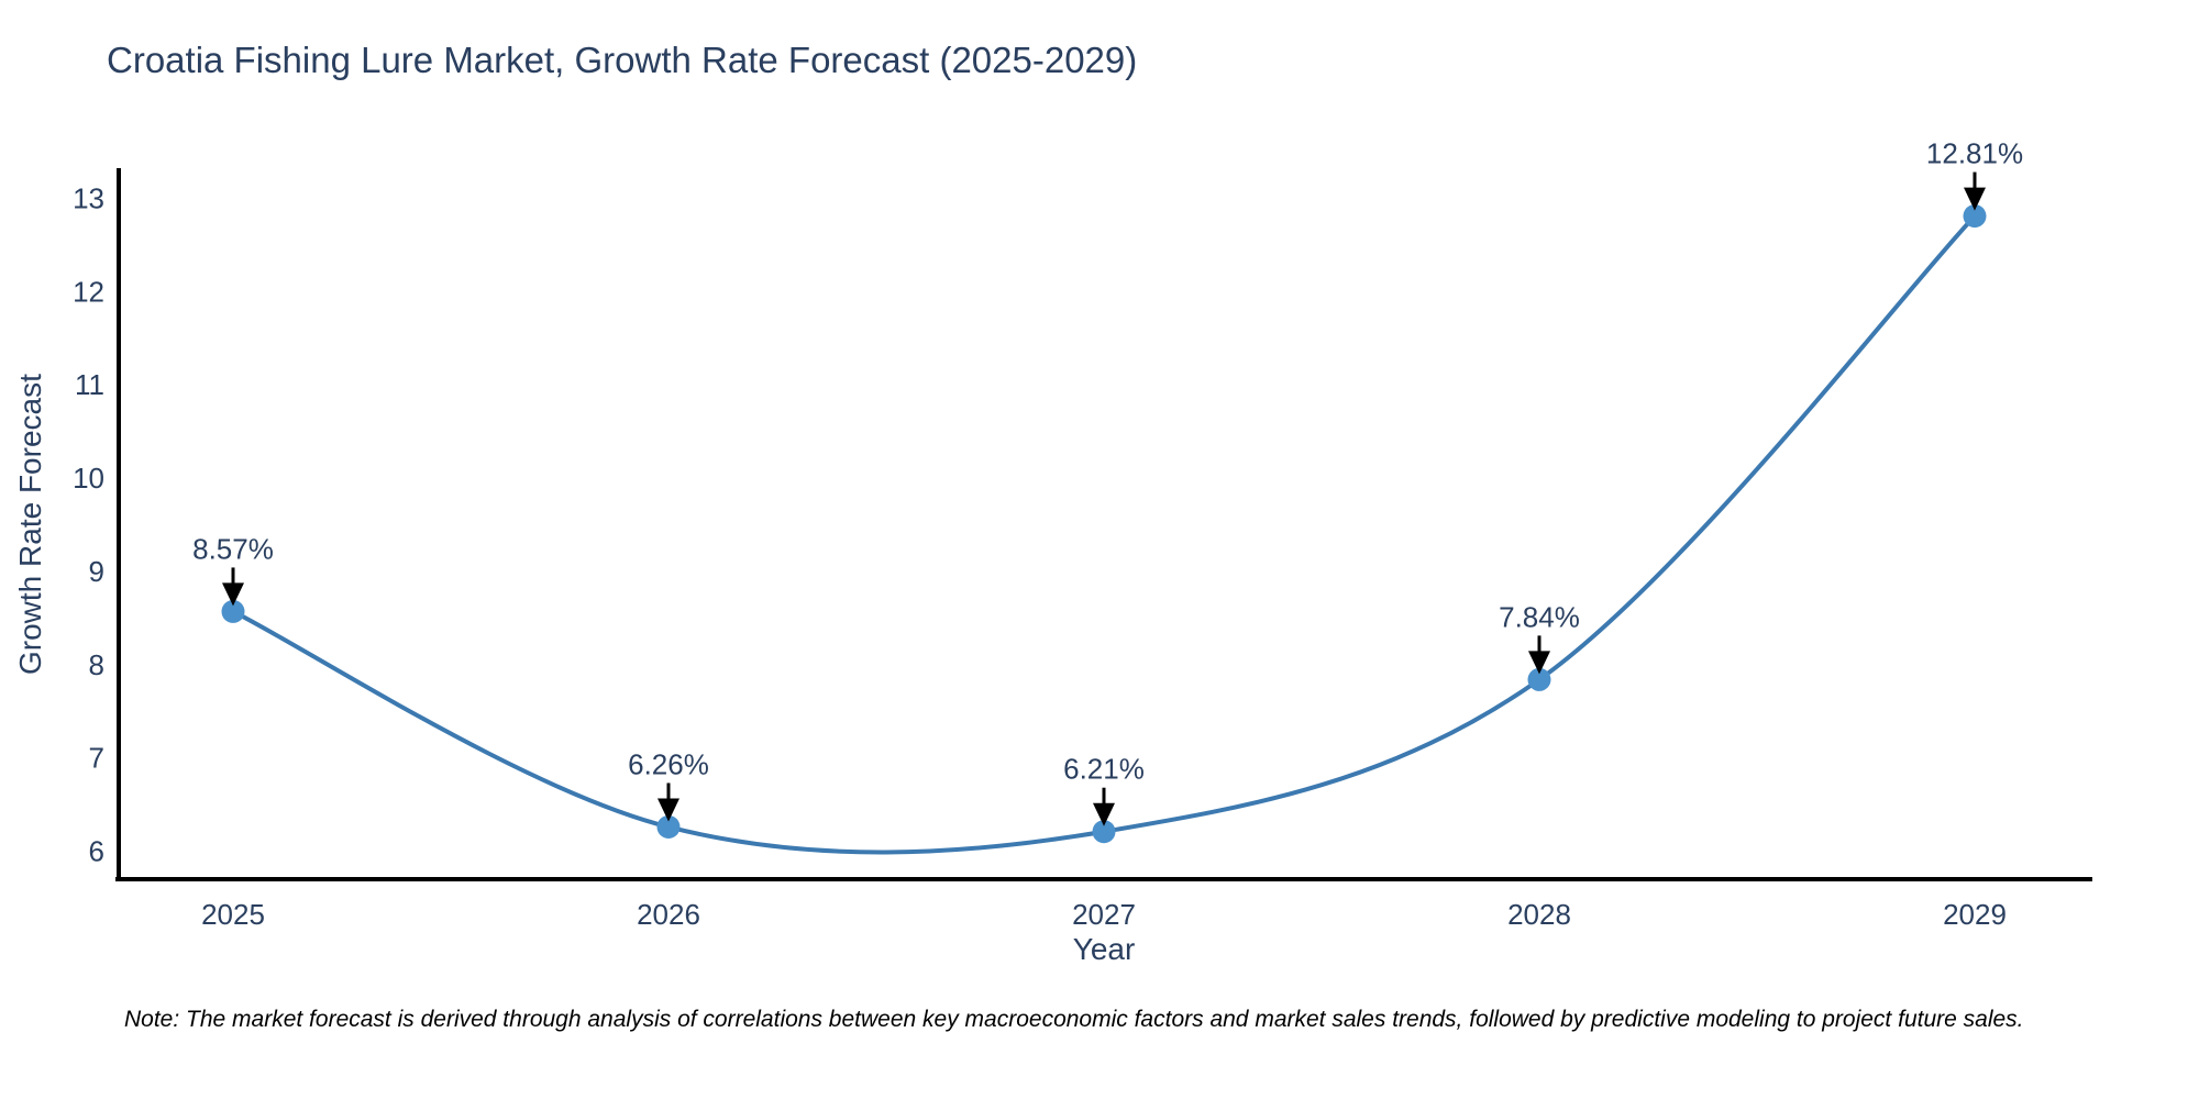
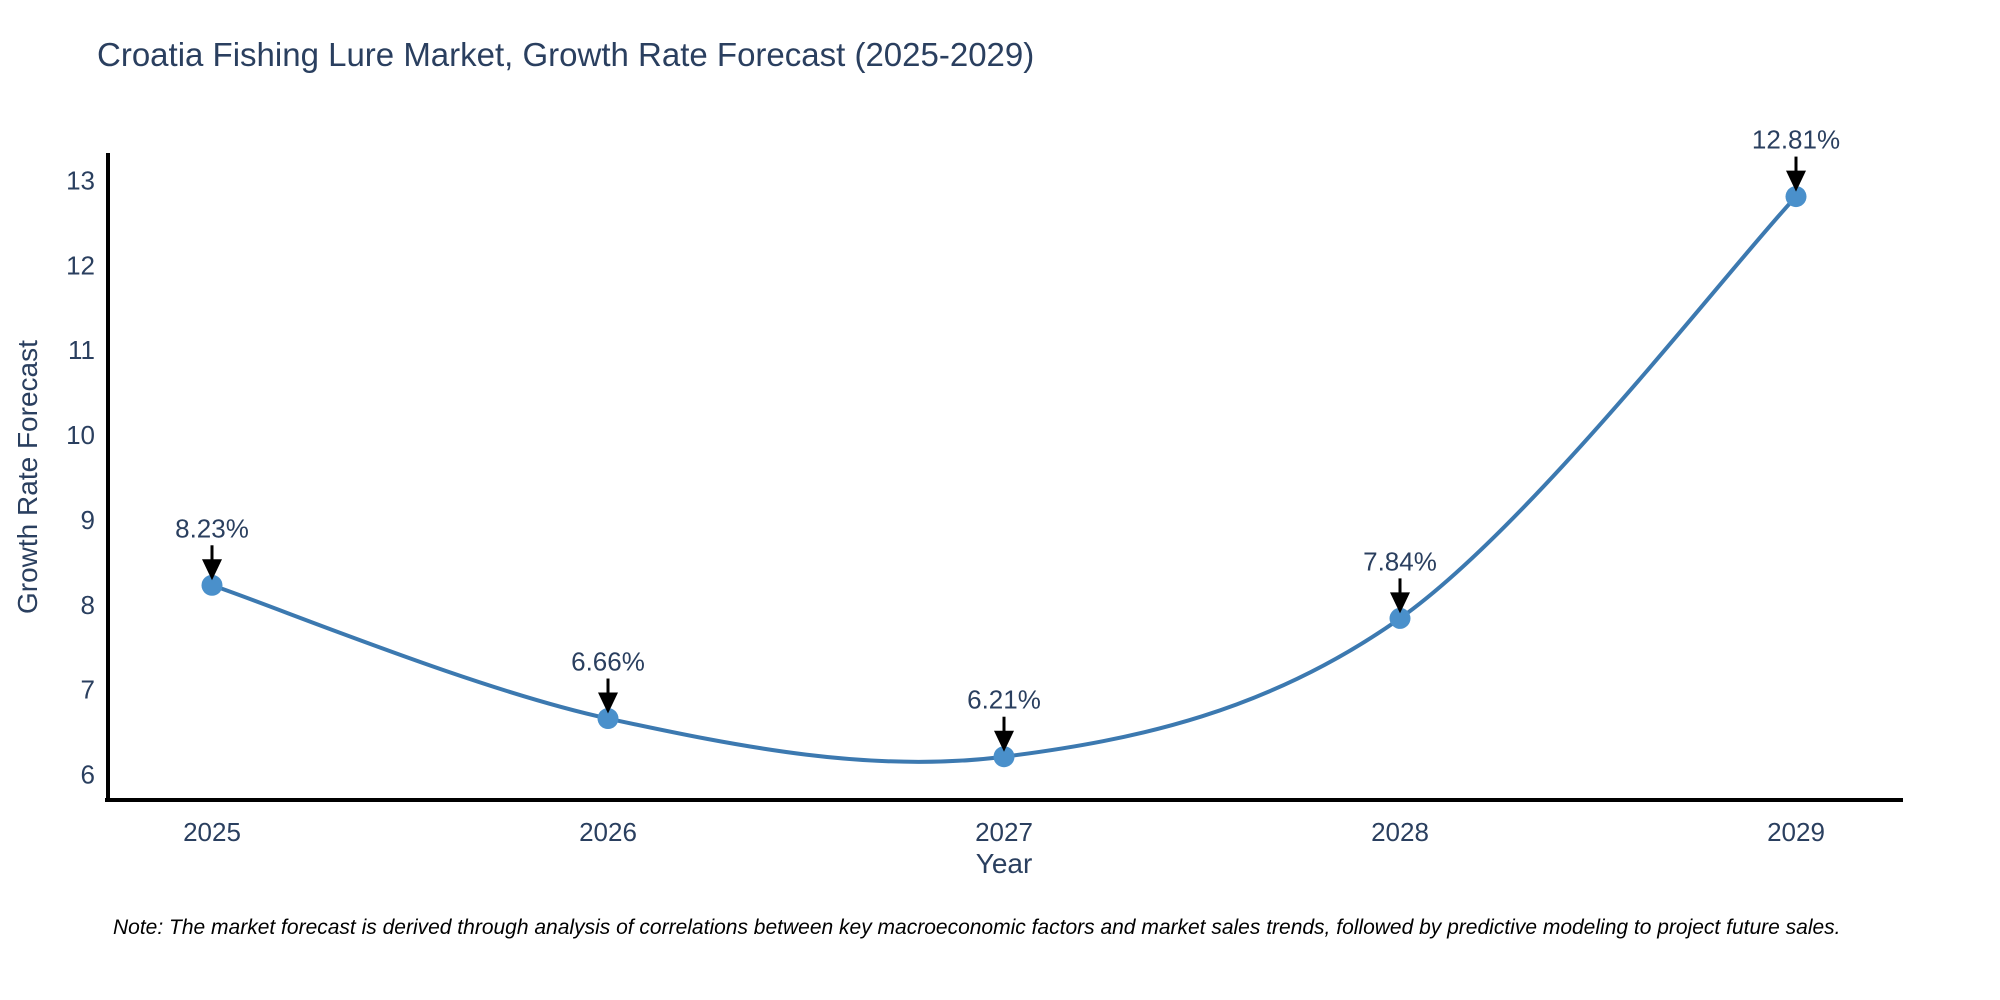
2025: 8.57% -> 8.23%
2026: 6.26% -> 6.66%
